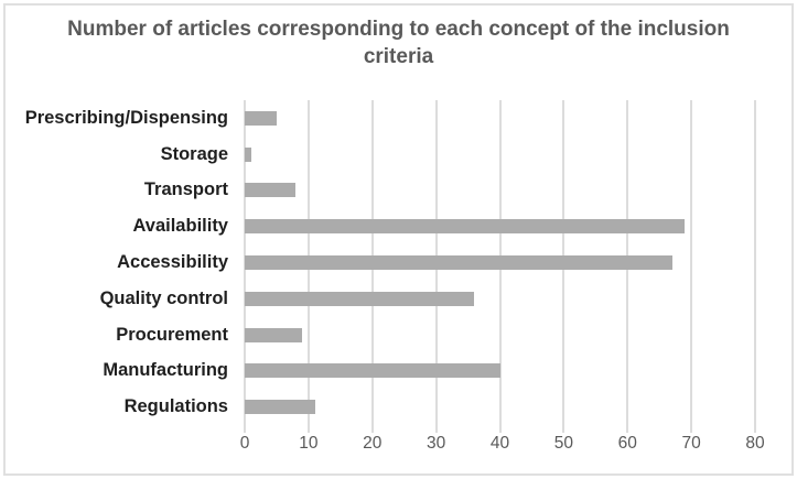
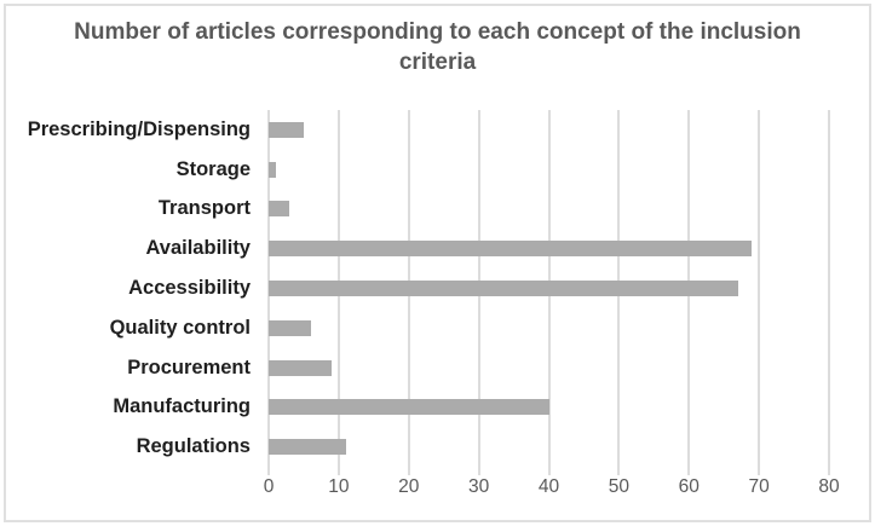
Transport: 8 -> 3
Quality control: 36 -> 6
